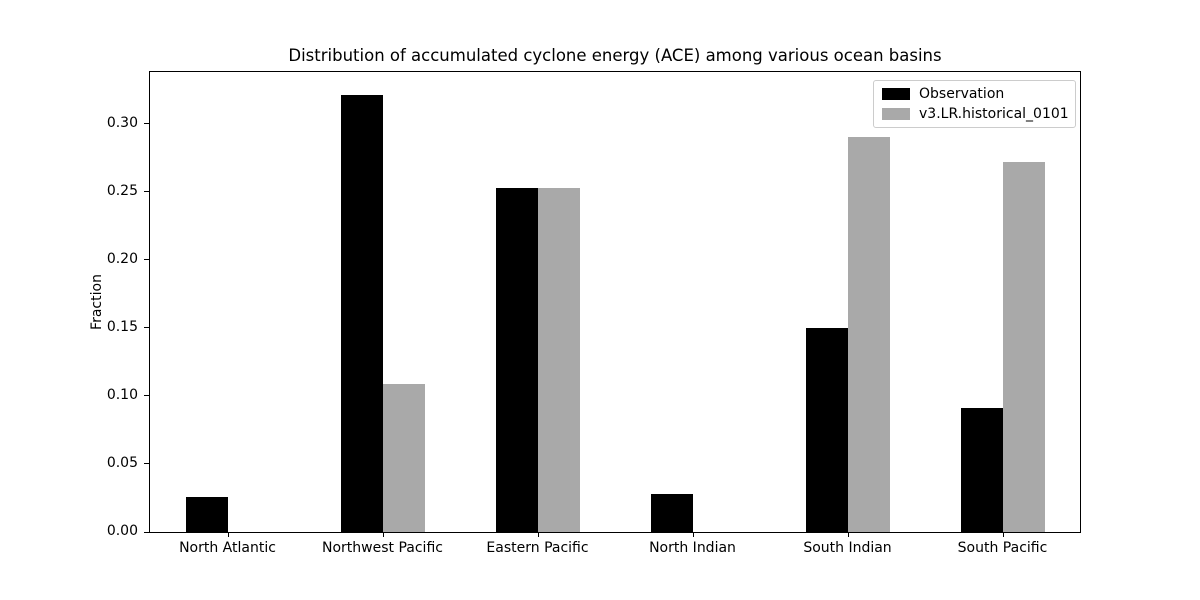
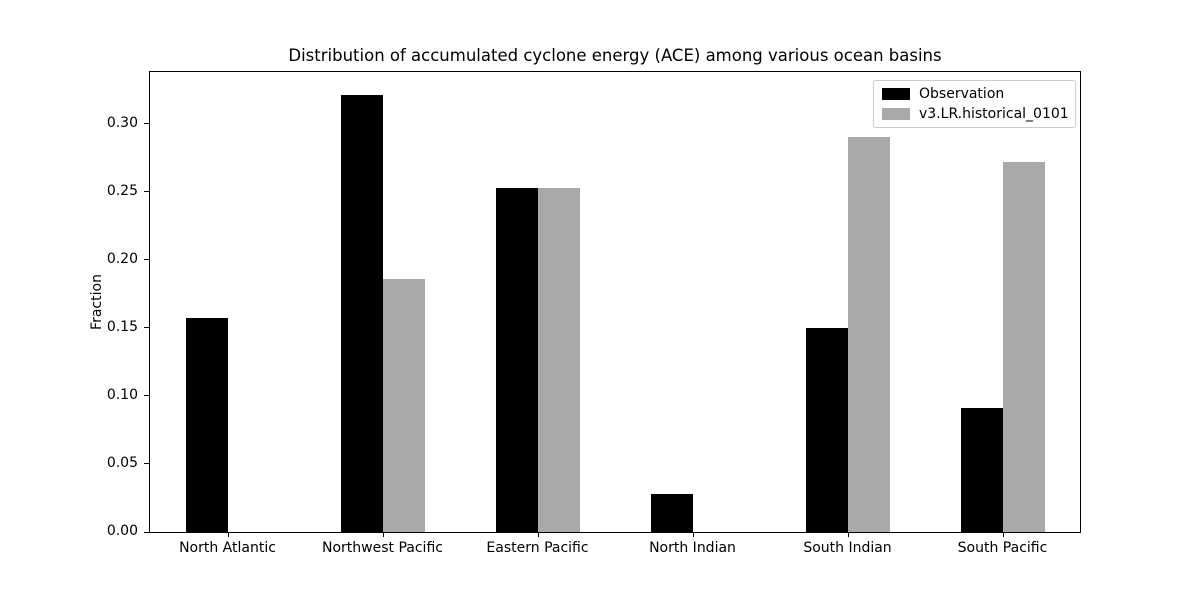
Observation/North Atlantic: 0.026 -> 0.157
v3.LR.historical_0101/Northwest Pacific: 0.109 -> 0.186
